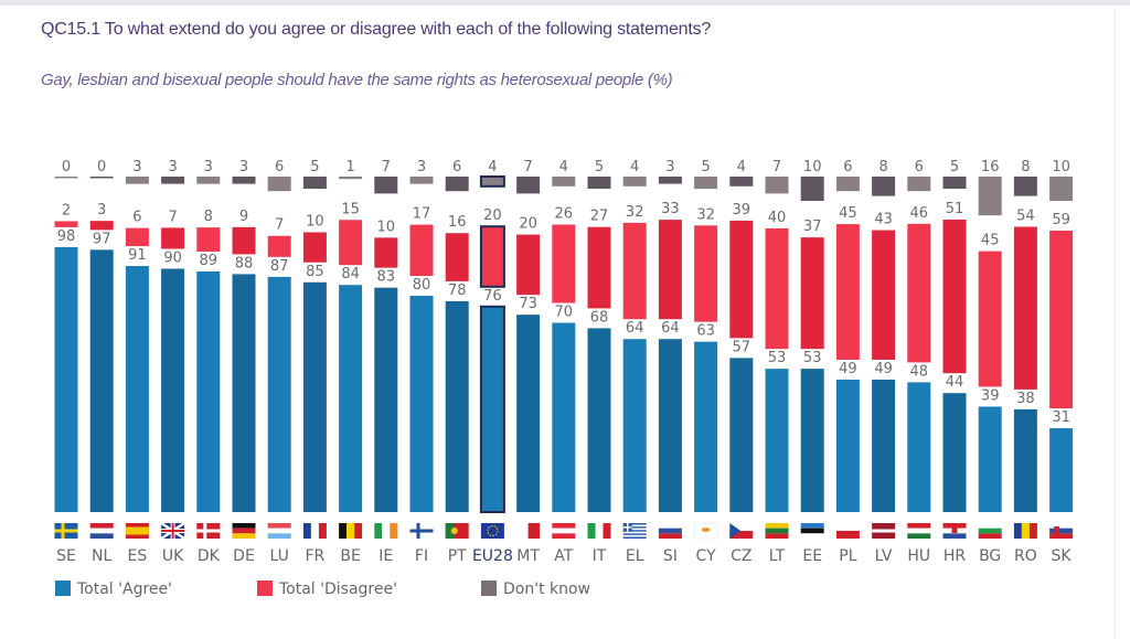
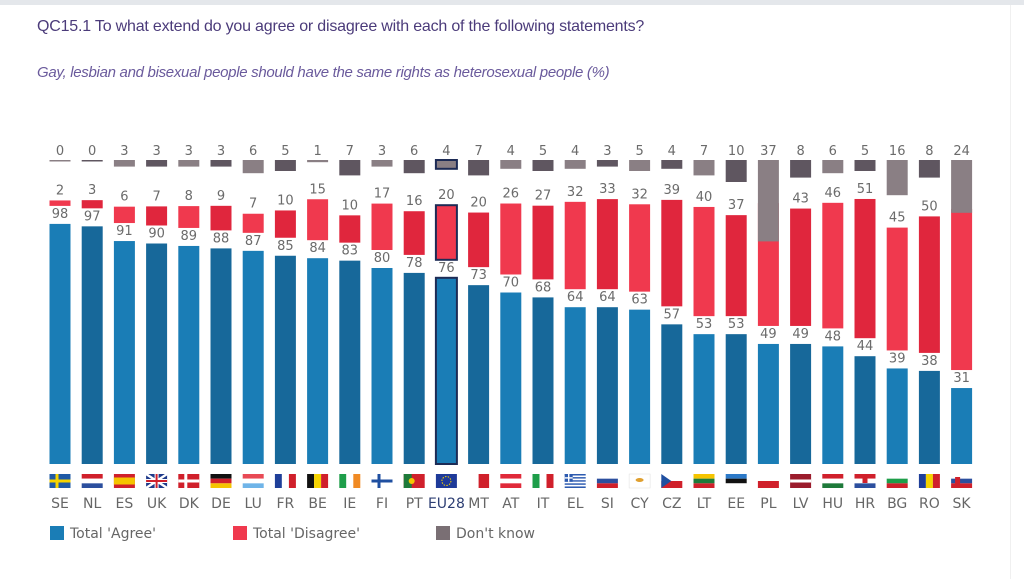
Don't know/PL: 6 -> 37
Total 'Disagree'/RO: 54 -> 50
Don't know/SK: 10 -> 24
